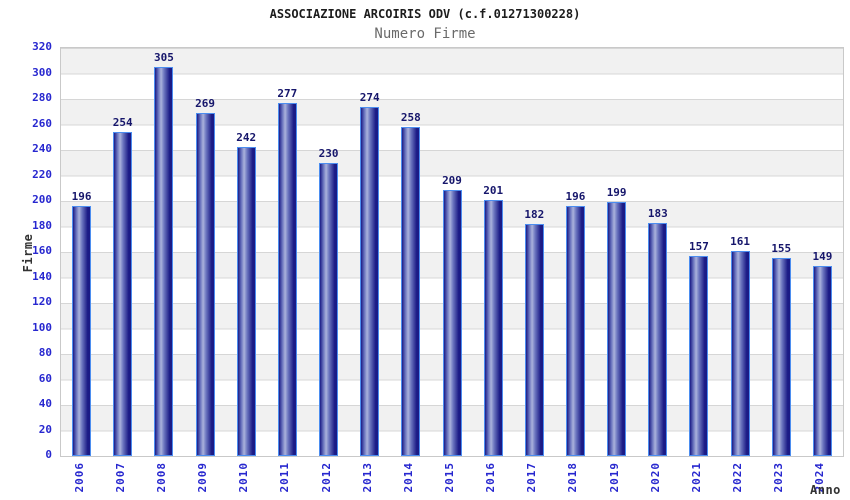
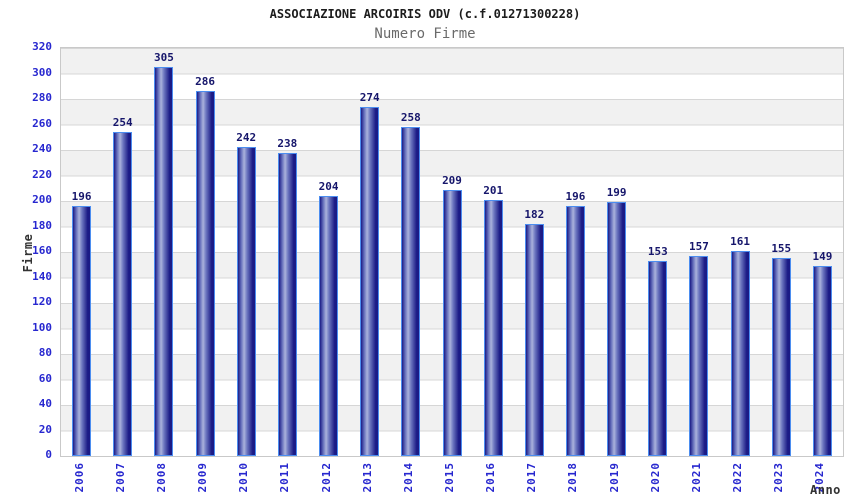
2009: 269 -> 286
2011: 277 -> 238
2012: 230 -> 204
2020: 183 -> 153
